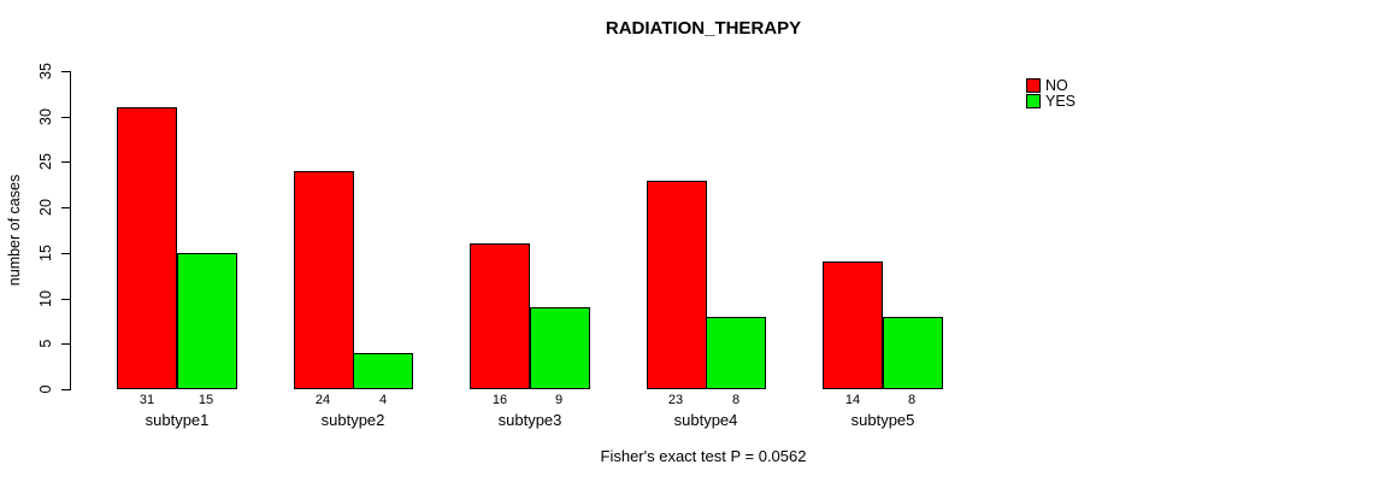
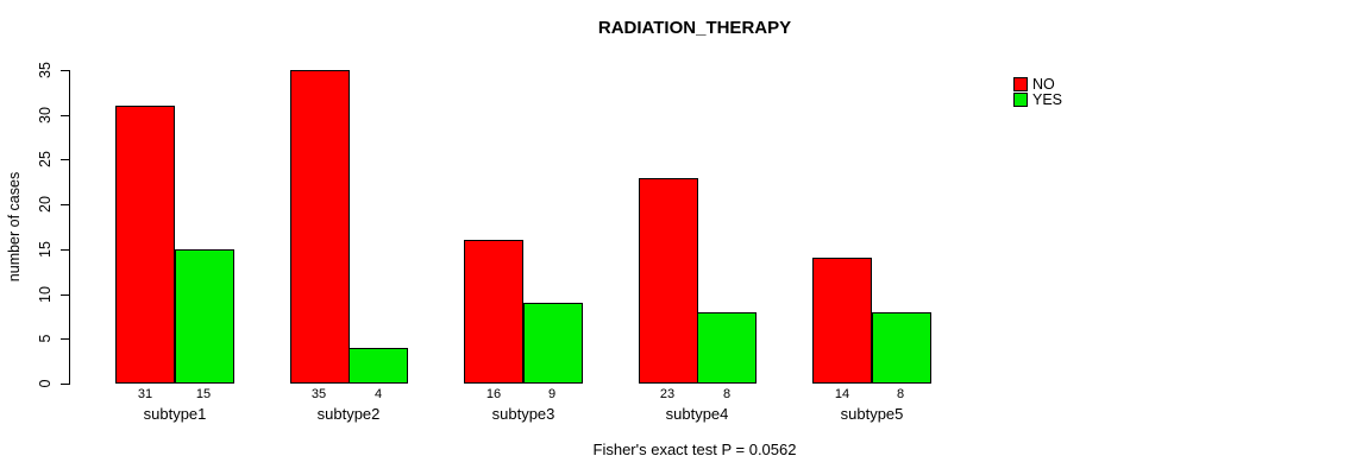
NO/subtype2: 24 -> 35
